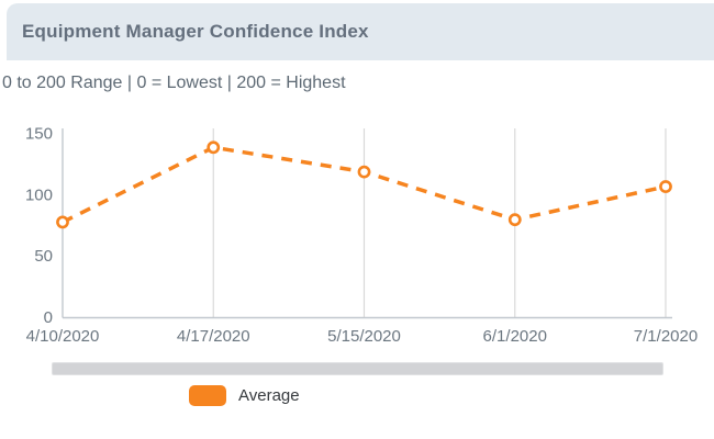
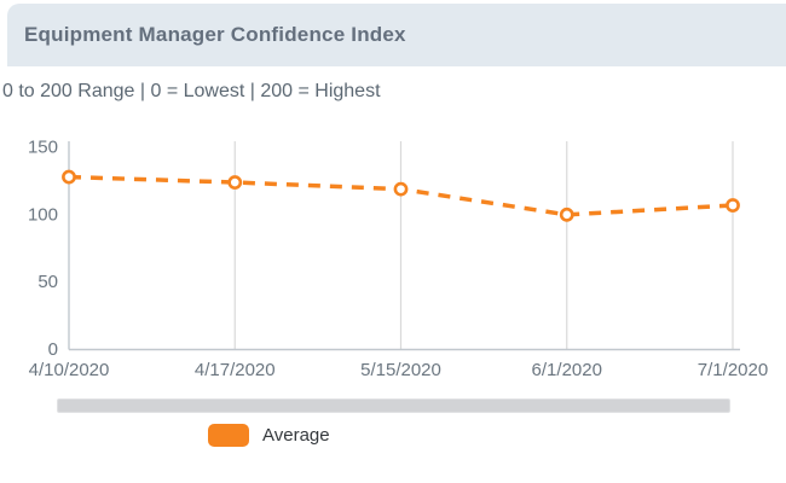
4/10/2020: 78 -> 128
4/17/2020: 139 -> 124
6/1/2020: 80 -> 100
